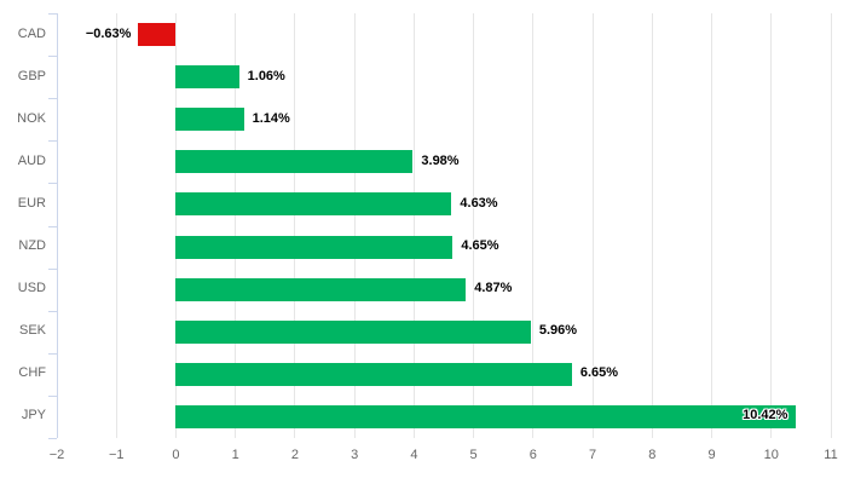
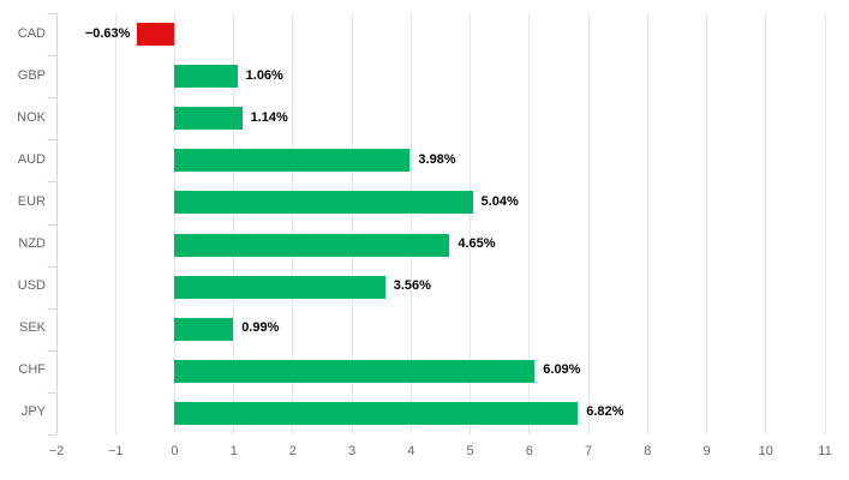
EUR: 4.63% -> 5.04%
USD: 4.87% -> 3.56%
SEK: 5.96% -> 0.99%
CHF: 6.65% -> 6.09%
JPY: 10.42% -> 6.82%
